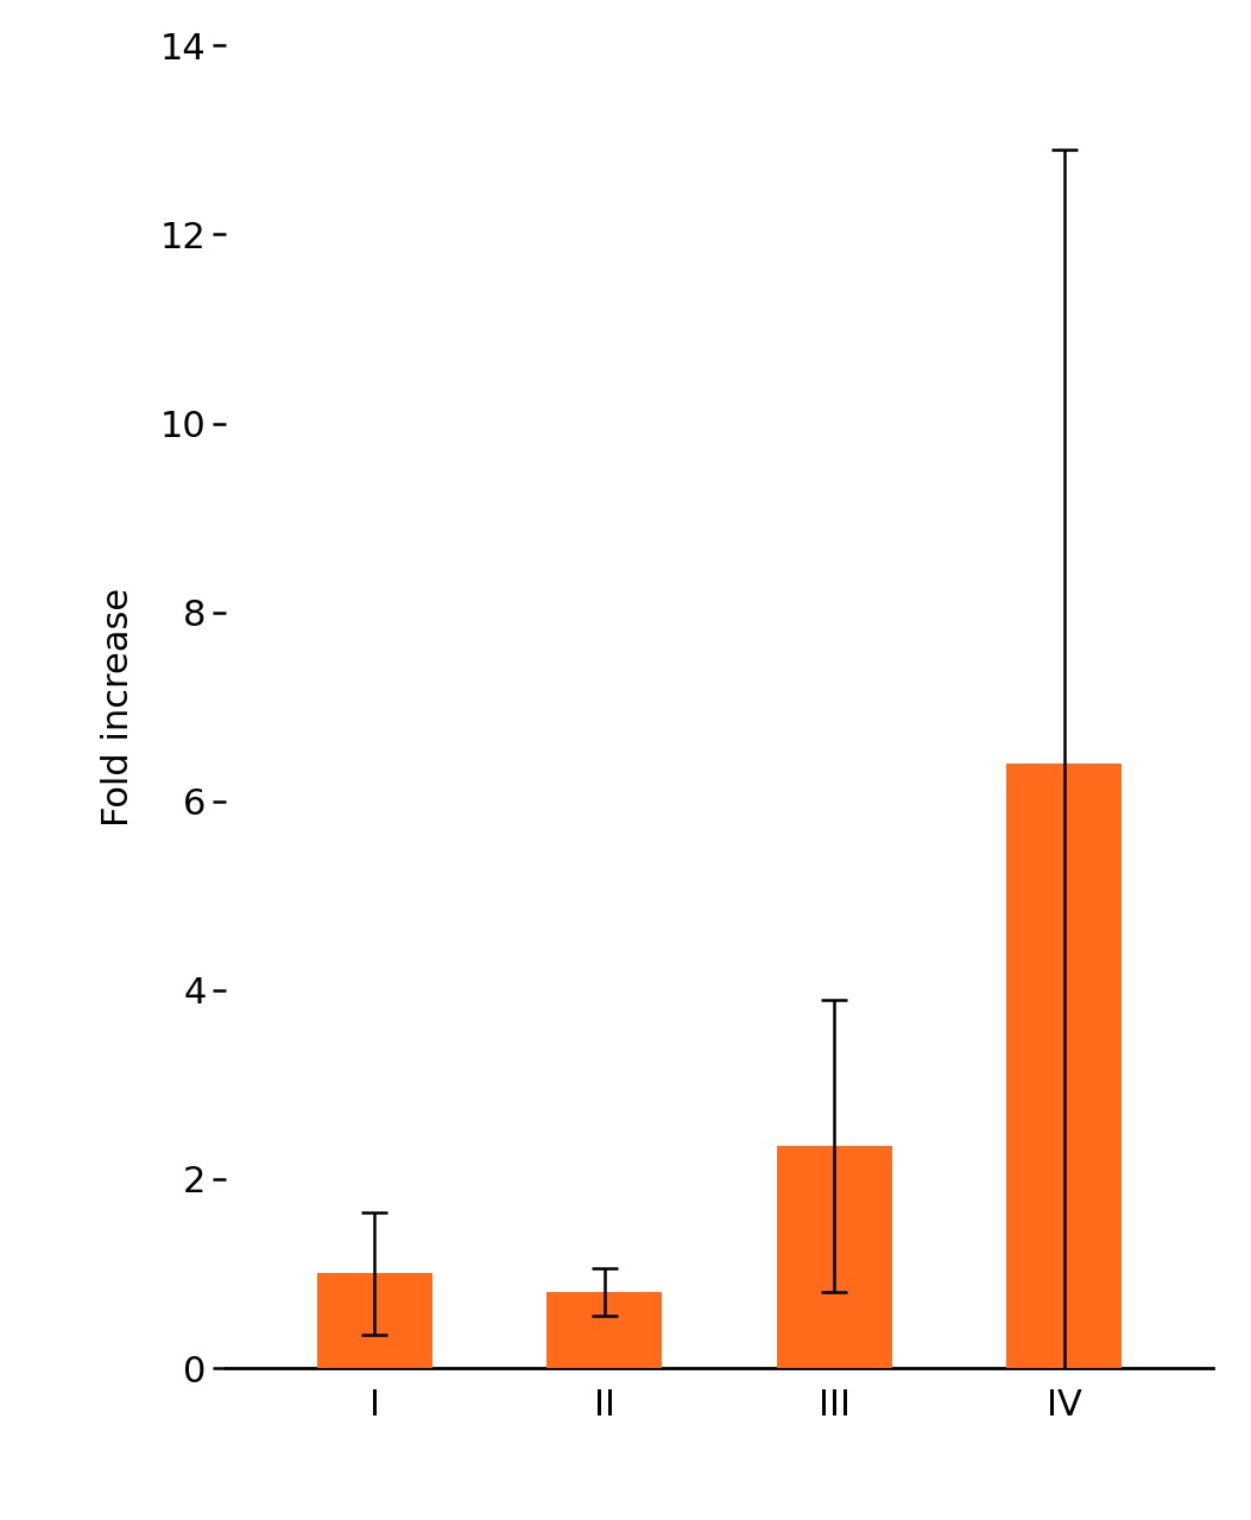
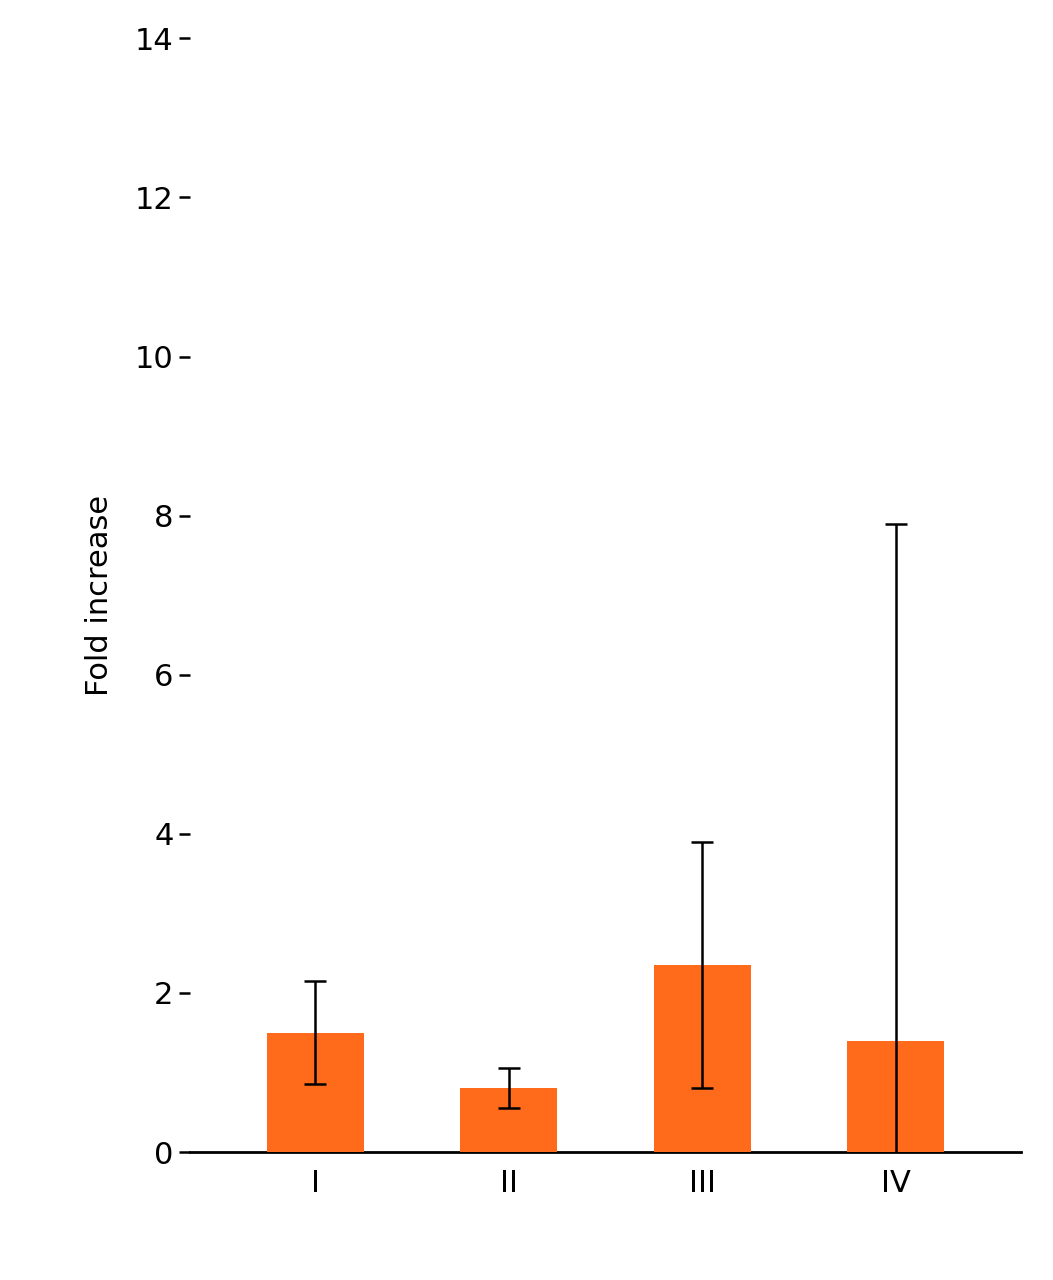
I: 1.00 -> 1.50
IV: 6.40 -> 1.40
